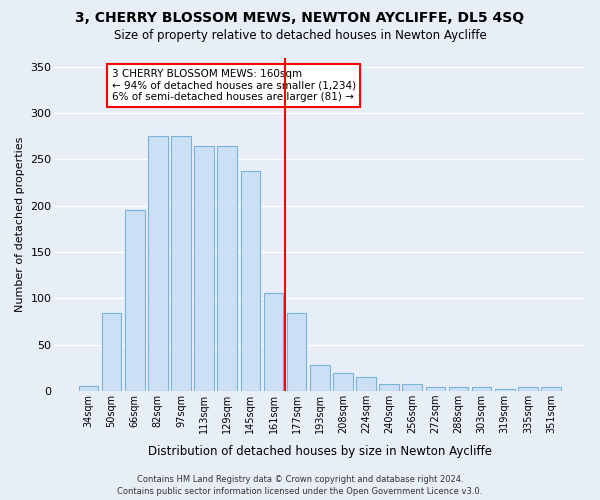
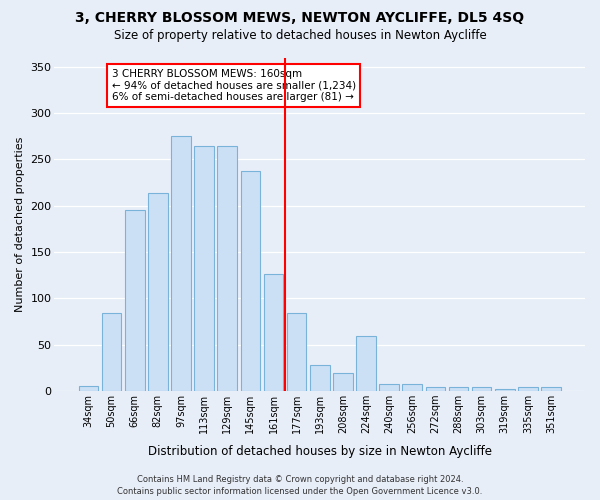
82sqm: 275 -> 214
161sqm: 106 -> 126
224sqm: 15 -> 60
